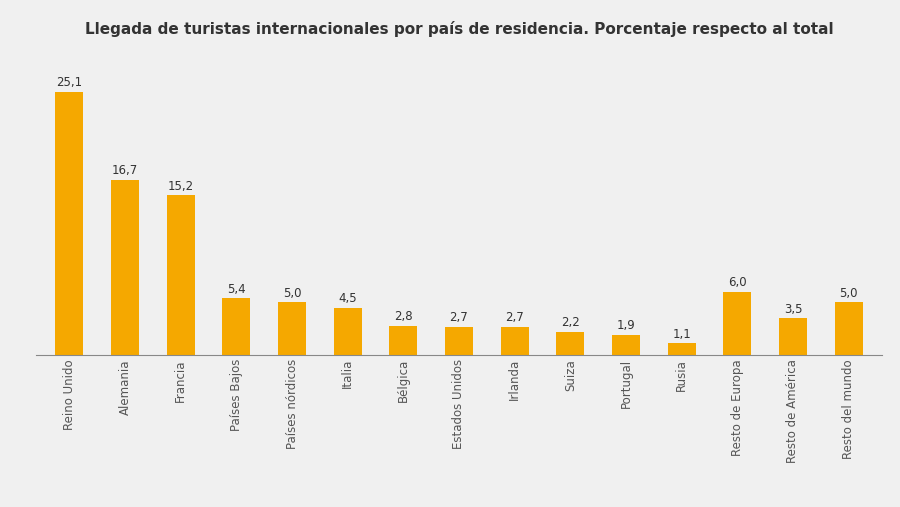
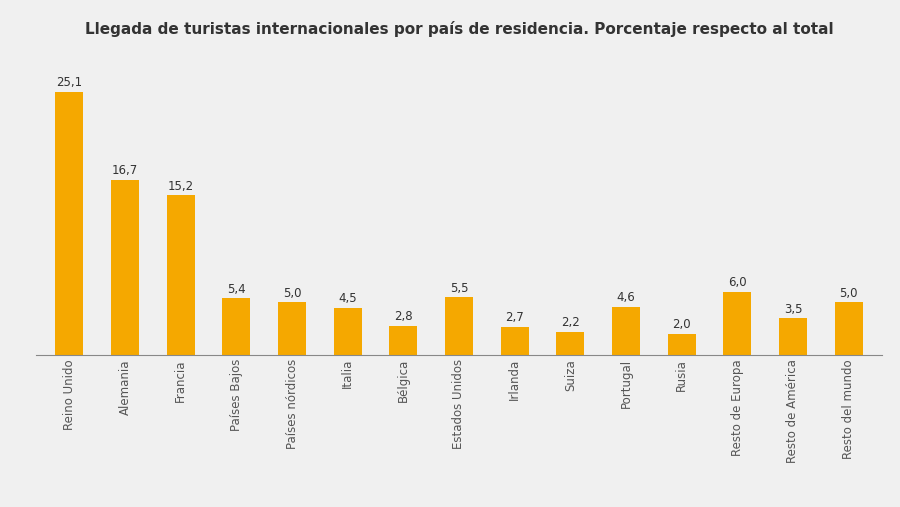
Estados Unidos: 2,7 -> 5,5
Portugal: 1,9 -> 4,6
Rusia: 1,1 -> 2,0
